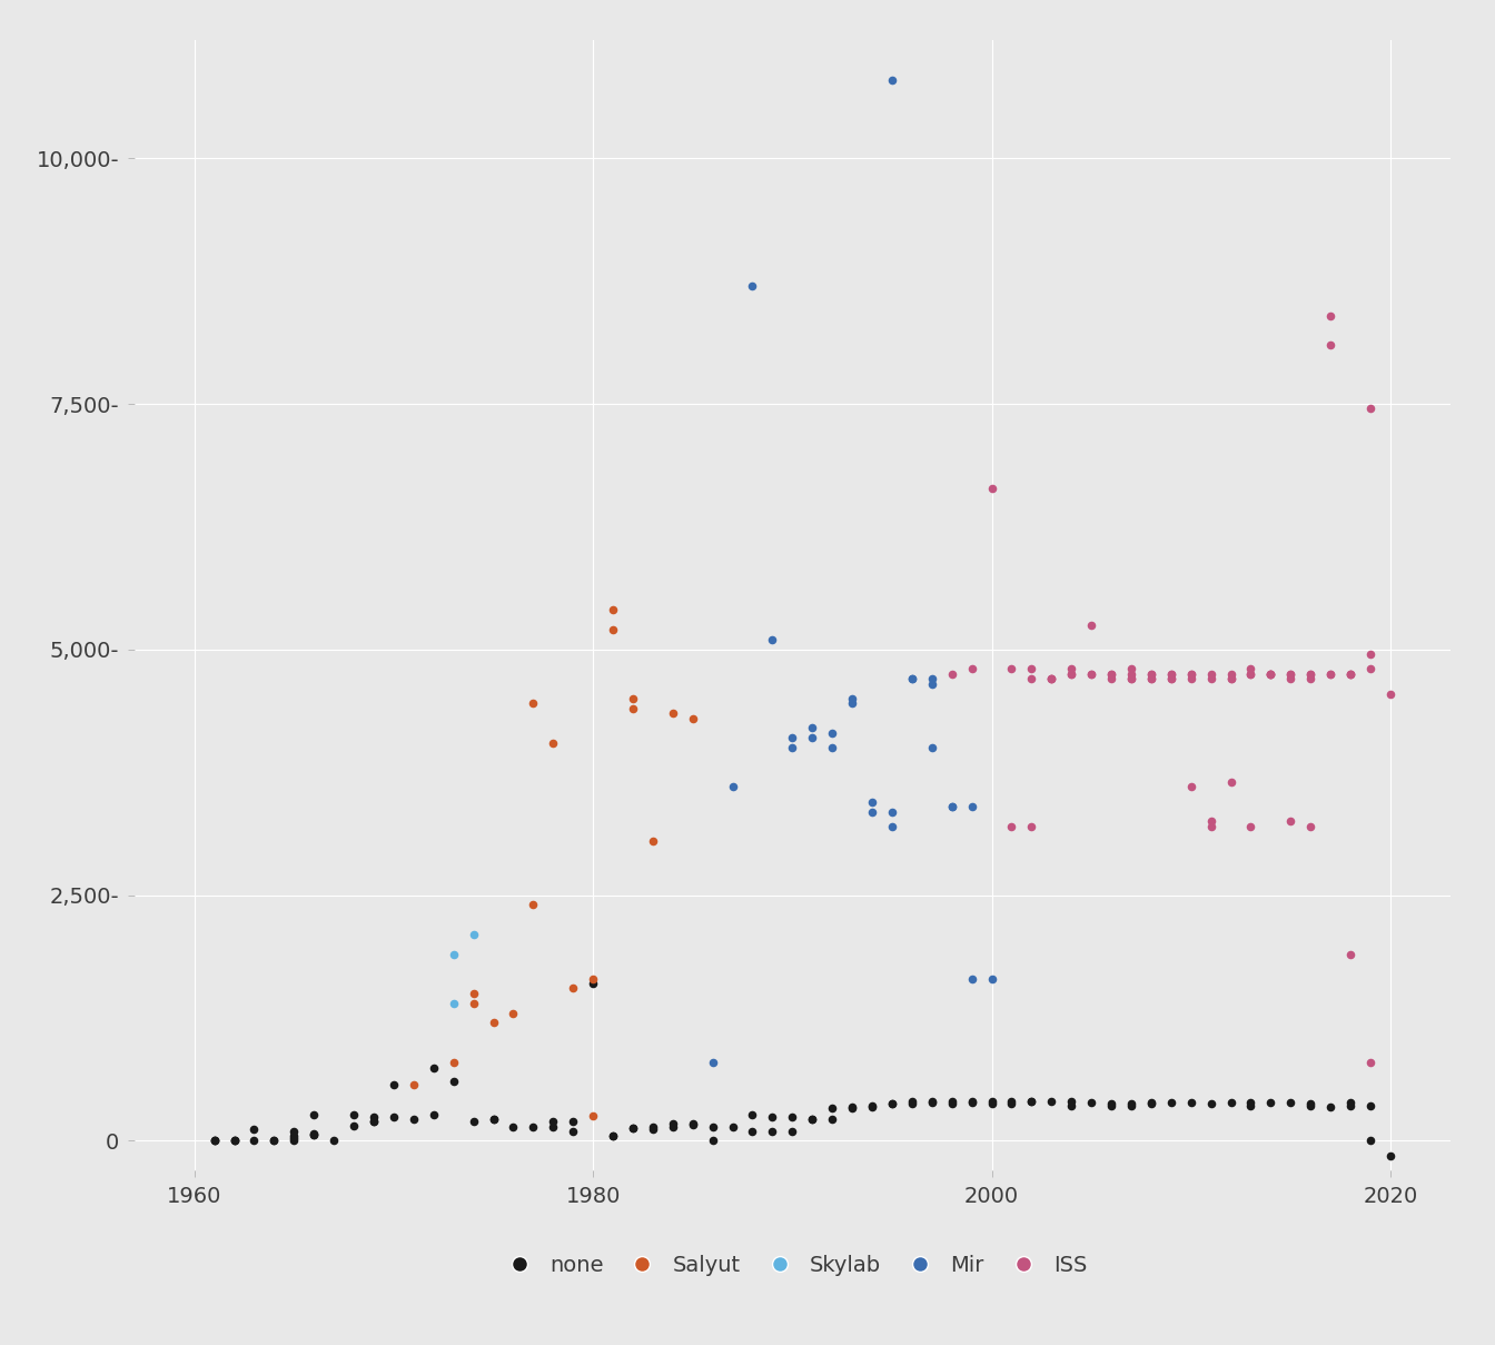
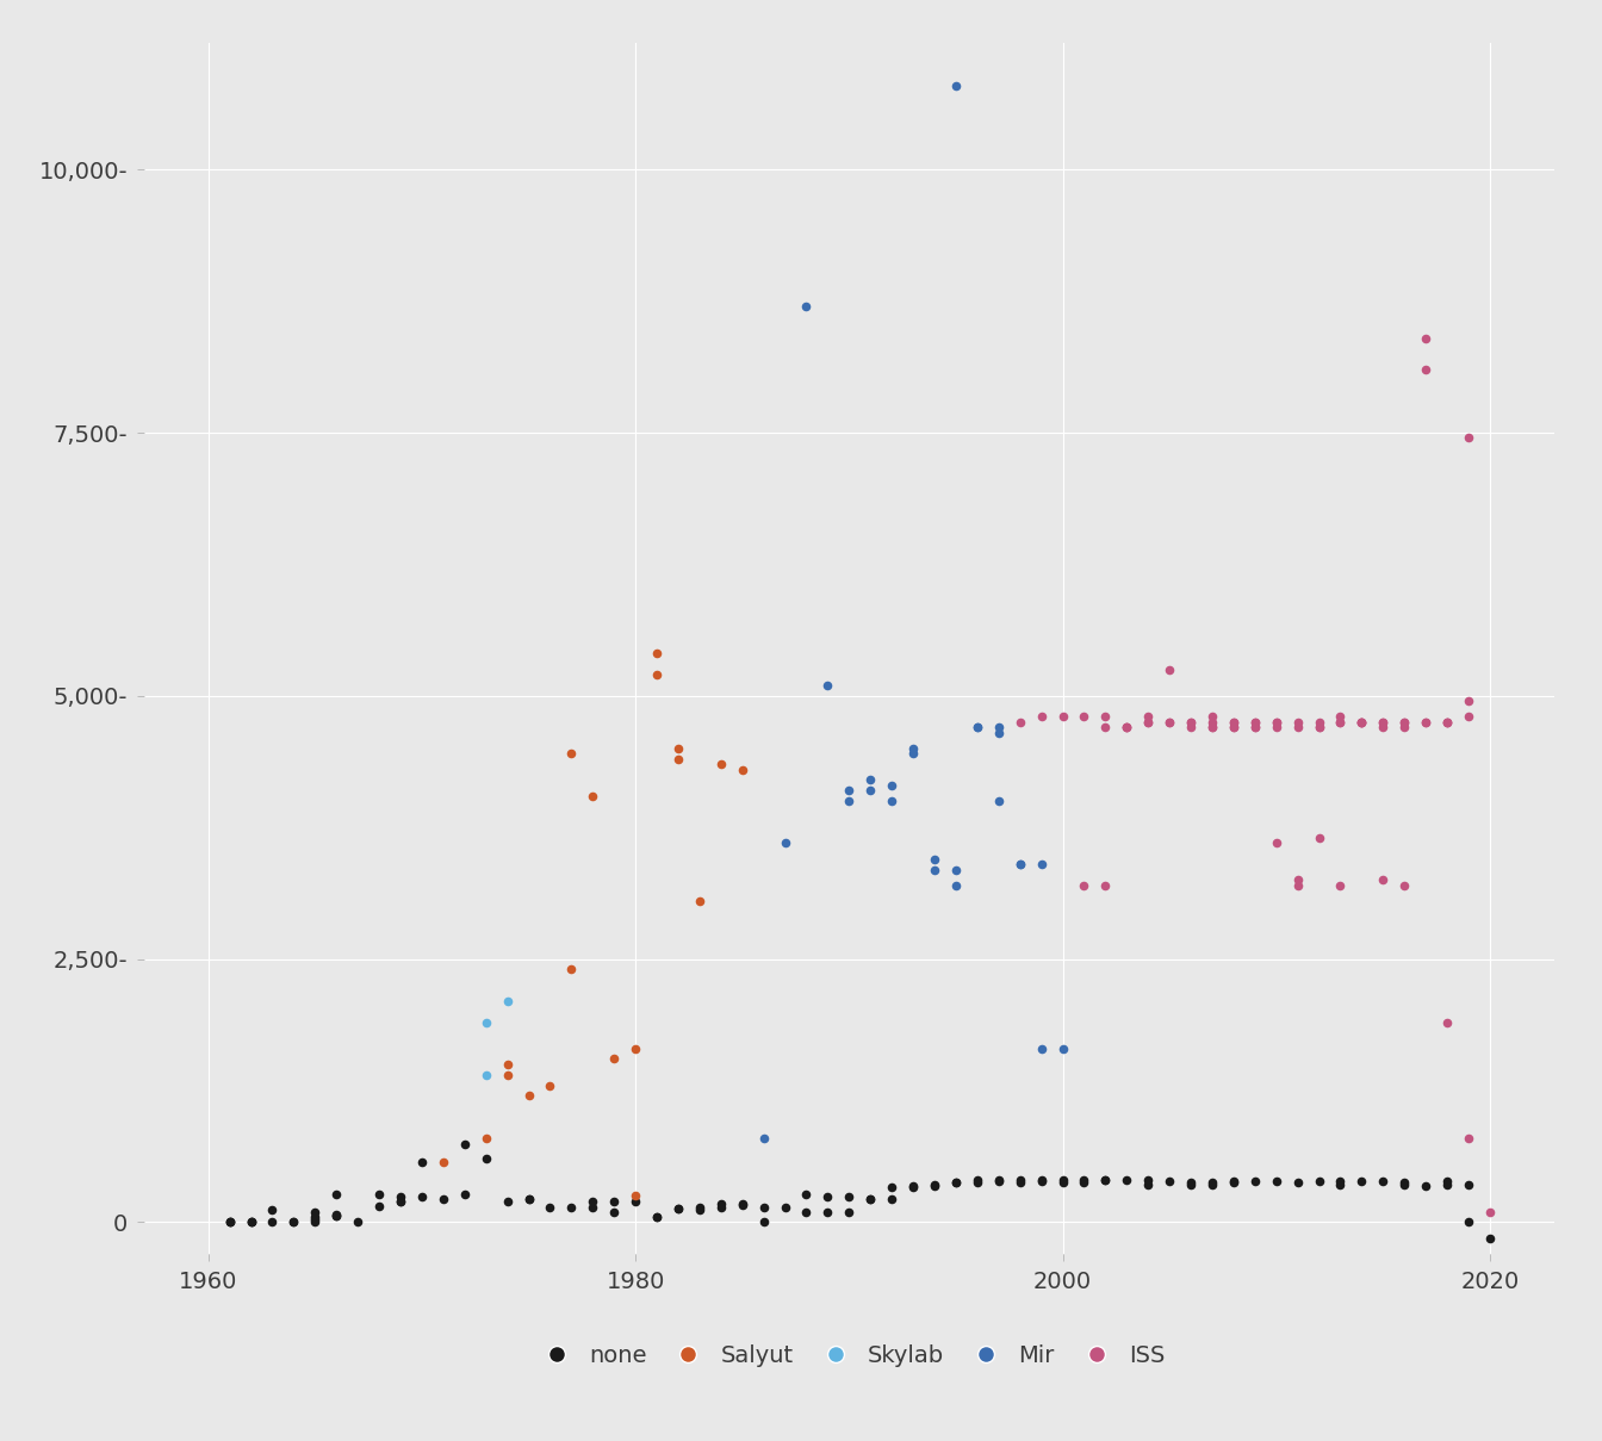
none/1980: 1,600- -> 200-
ISS/2000: 6,640- -> 4,800-
ISS/2020: 4,540- -> 100-
